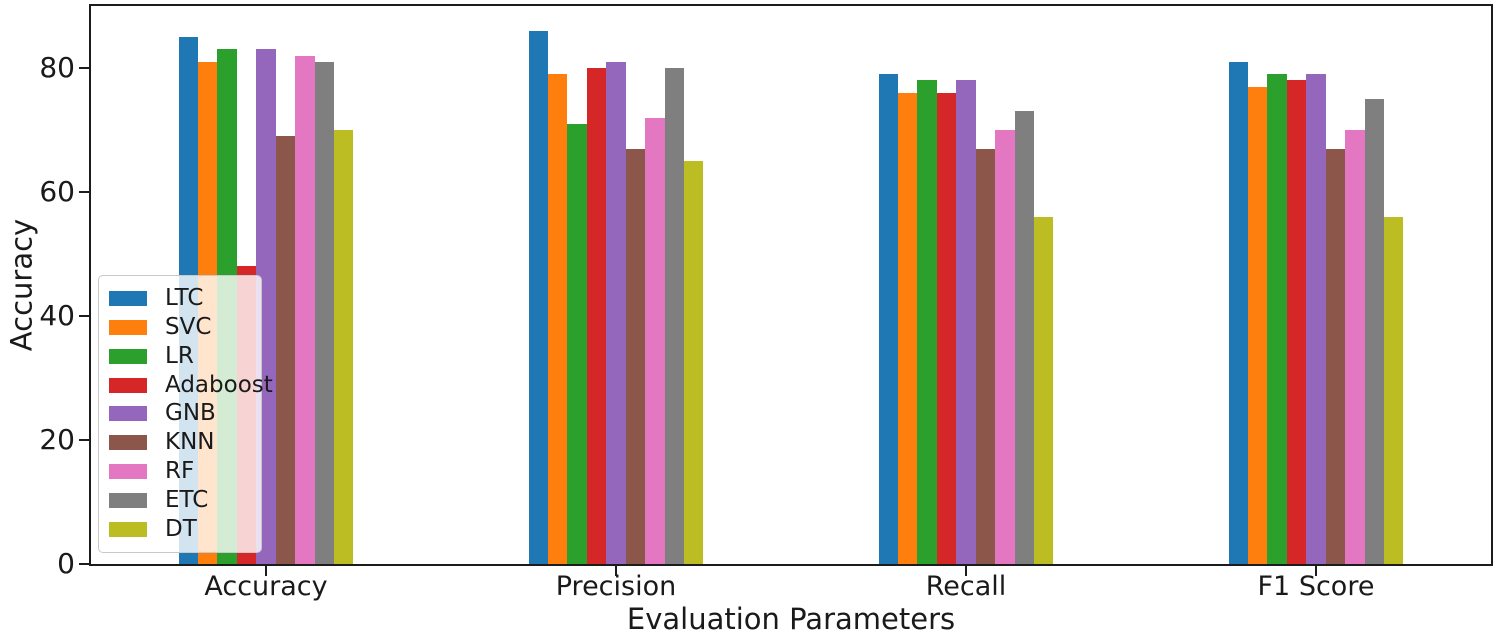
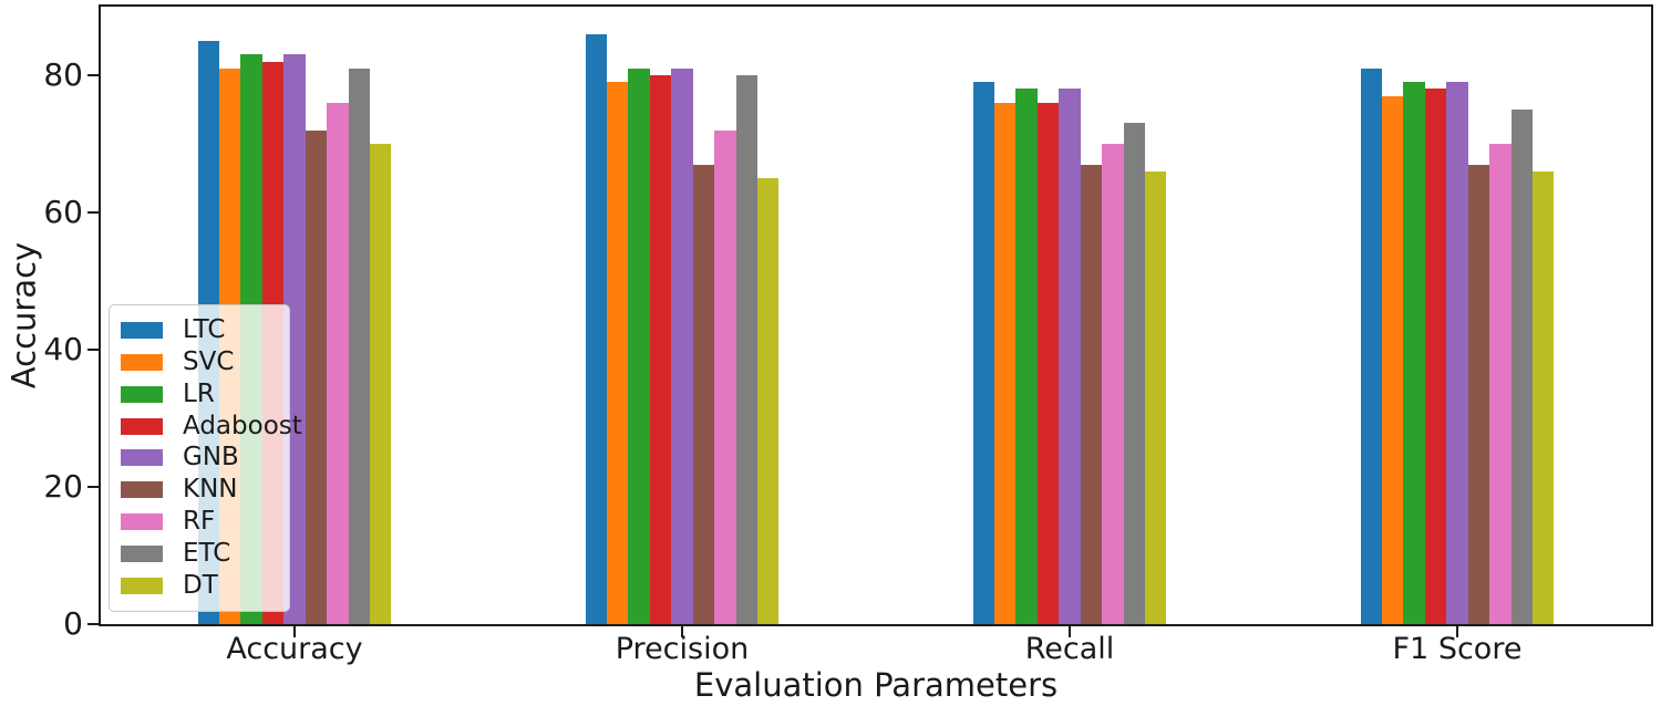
Adaboost/Accuracy: 48 -> 82
KNN/Accuracy: 69 -> 72
RF/Accuracy: 82 -> 76
LR/Precision: 71 -> 81
DT/Recall: 56 -> 66
DT/F1 Score: 56 -> 66
